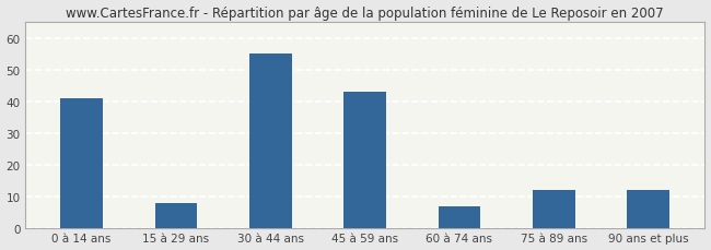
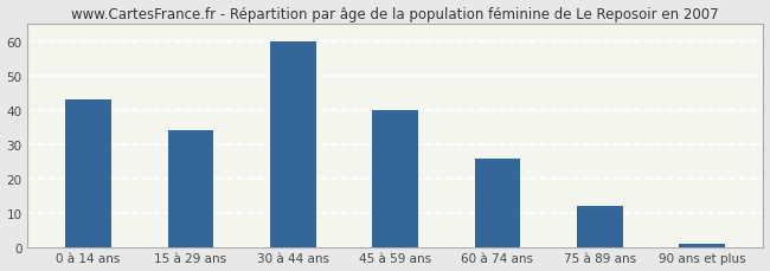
0 à 14 ans: 41 -> 43
15 à 29 ans: 8 -> 34
30 à 44 ans: 55 -> 60
45 à 59 ans: 43 -> 40
60 à 74 ans: 7 -> 26
90 ans et plus: 12 -> 1
